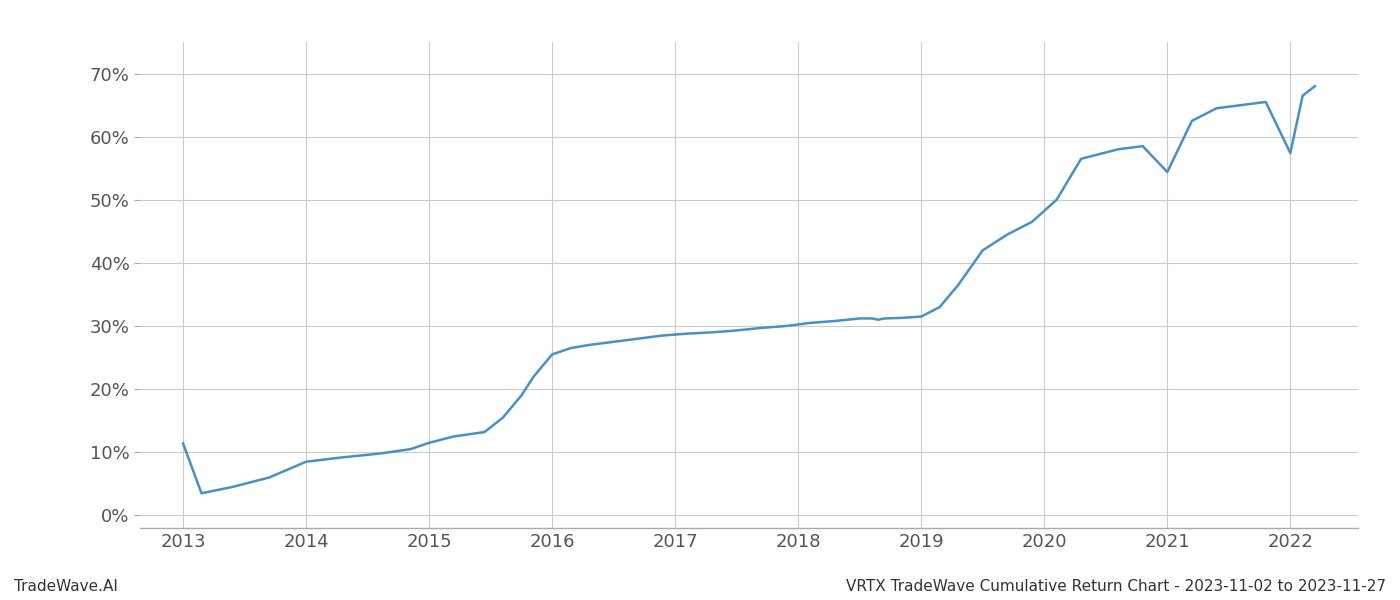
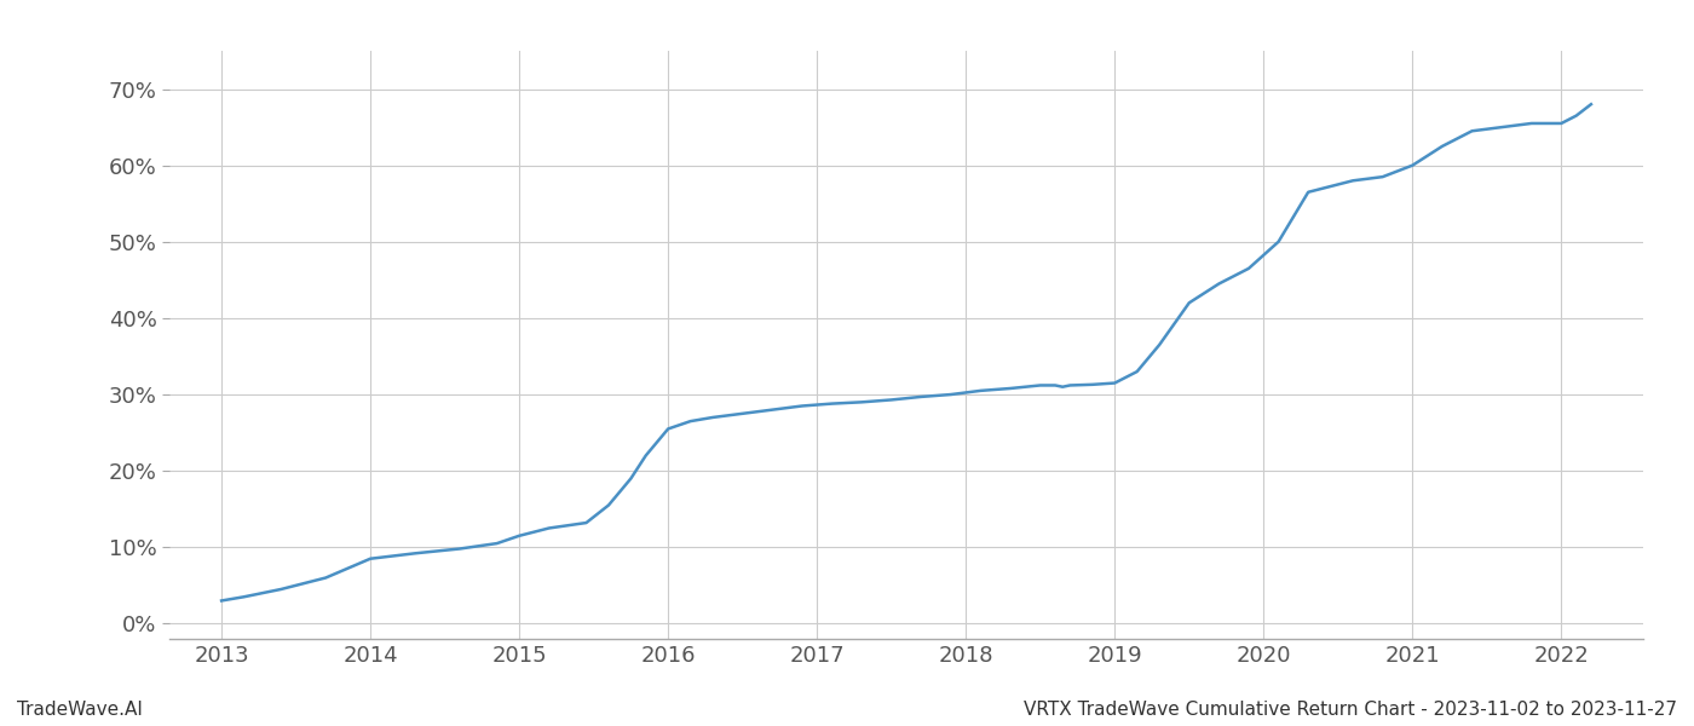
2013: 11.4% -> 3.0%
2021: 54.4% -> 60.0%
2022: 57.4% -> 65.5%
